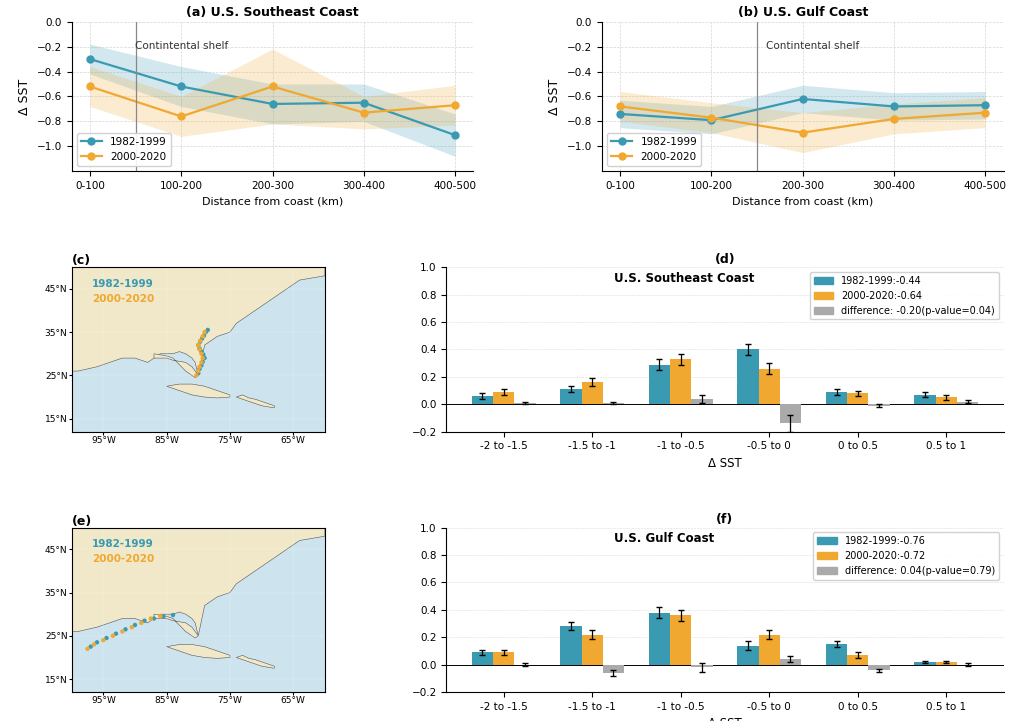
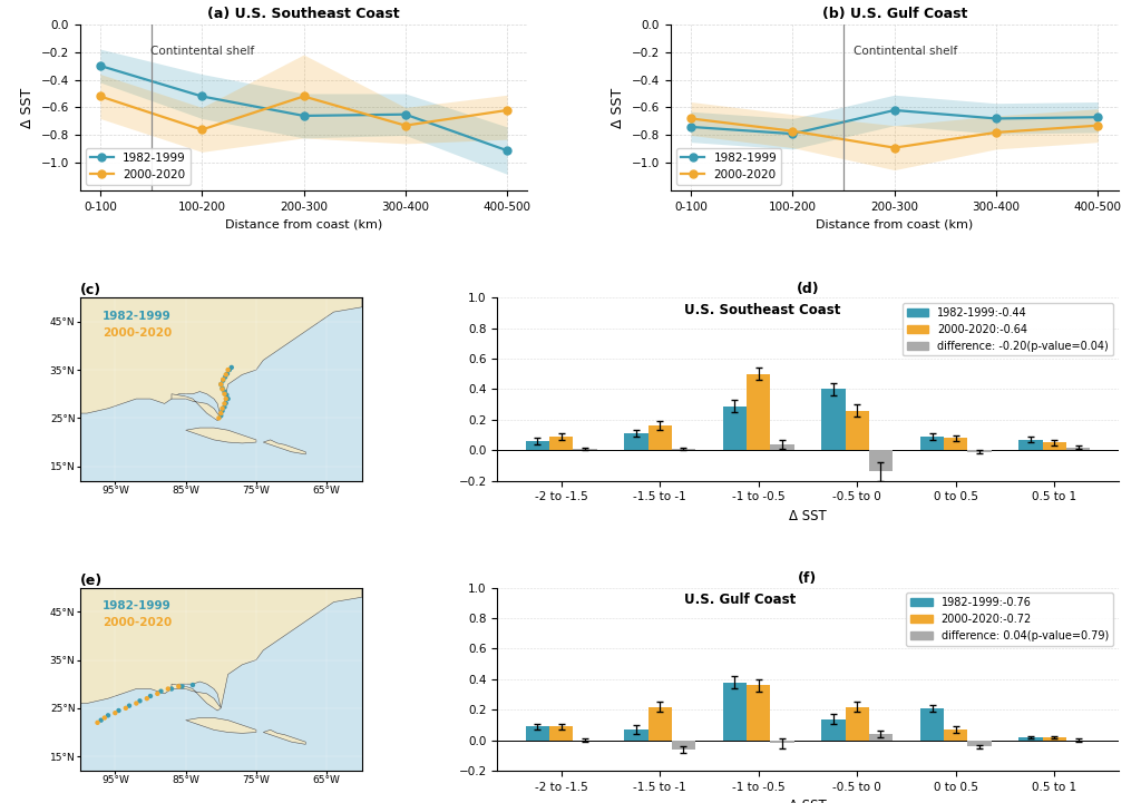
(a) U.S. Southeast Coast/2000-2020/400-500: -0.67 -> -0.62
(d)/2000-2020:-0.64/-1 to -0.5: 0.33 -> 0.50
(f)/1982-1999:-0.76/-1.5 to -1: 0.28 -> 0.07
(f)/1982-1999:-0.76/0 to 0.5: 0.15 -> 0.21
